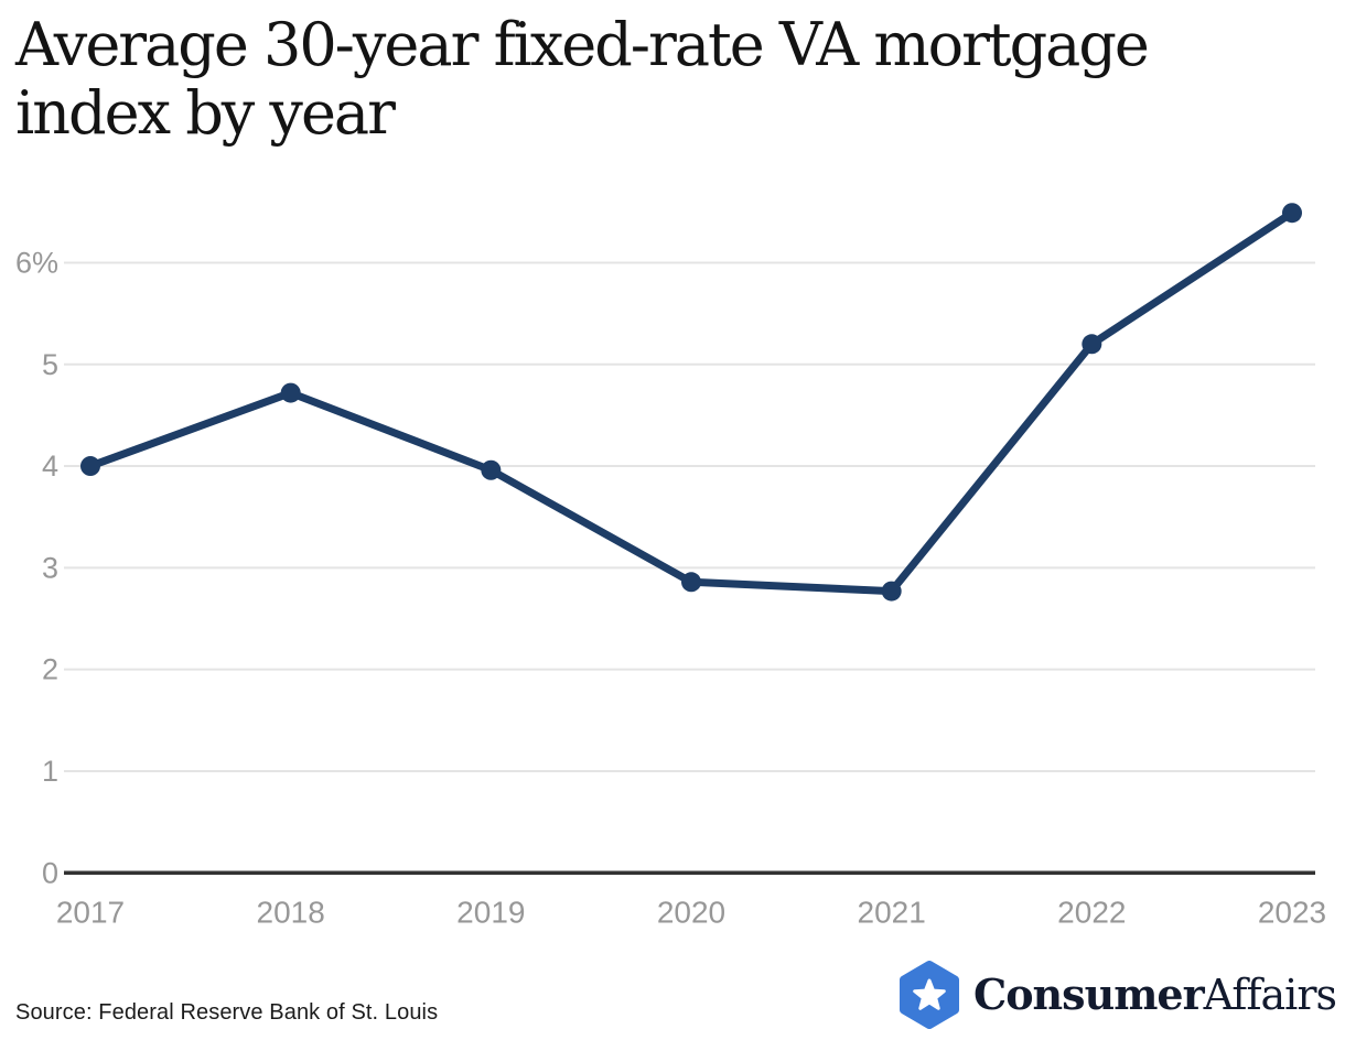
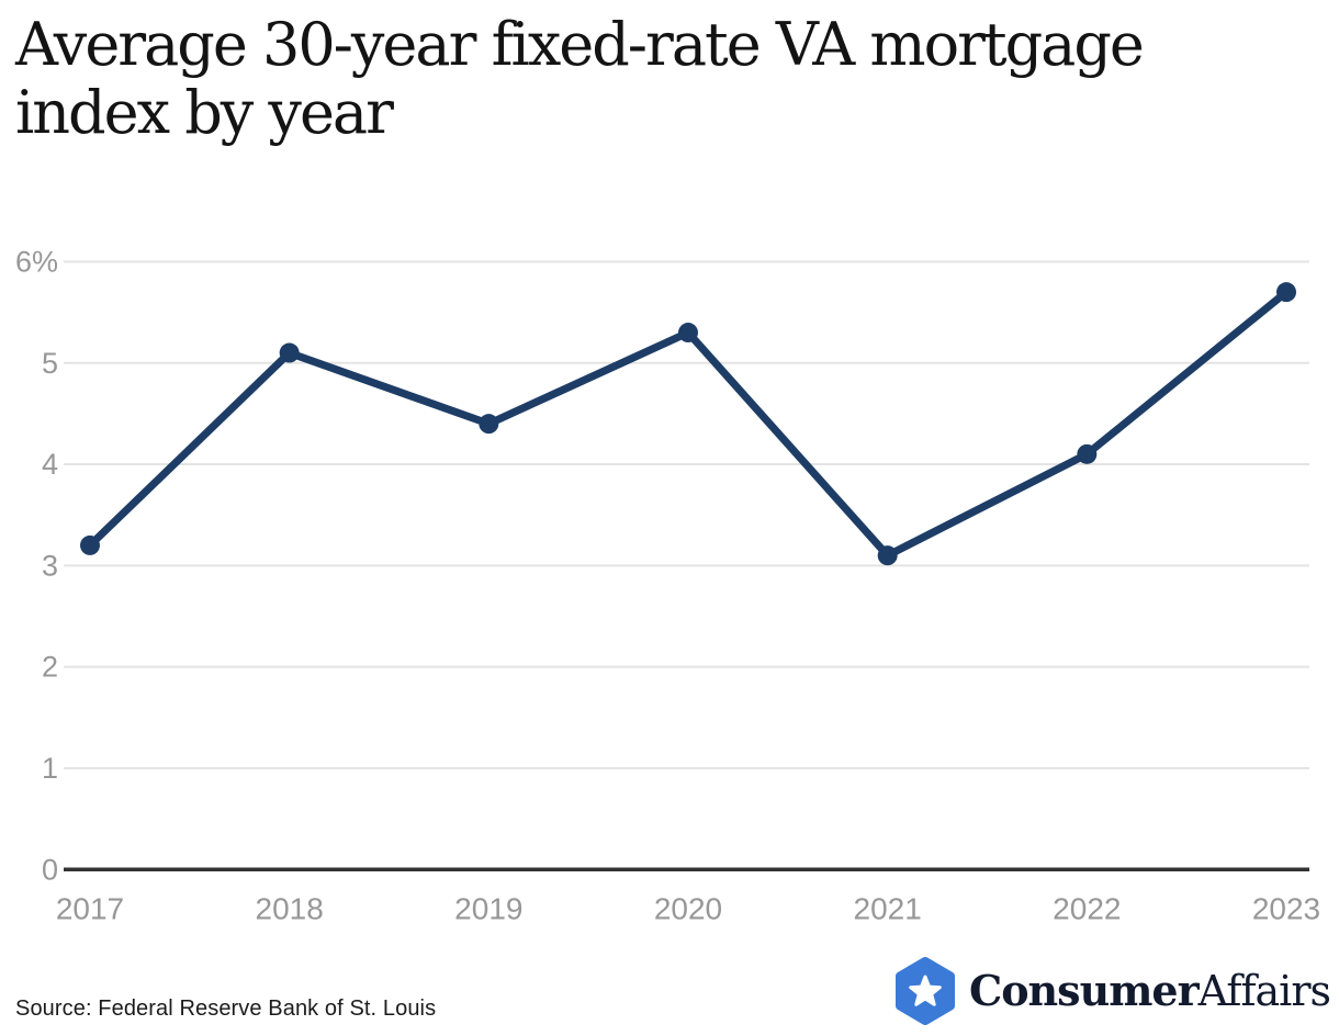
2017: 4.0% -> 3.2%
2018: 4.7% -> 5.1%
2019: 4.0% -> 4.4%
2020: 2.9% -> 5.3%
2021: 2.8% -> 3.1%
2022: 5.2% -> 4.1%
2023: 6.5% -> 5.7%
